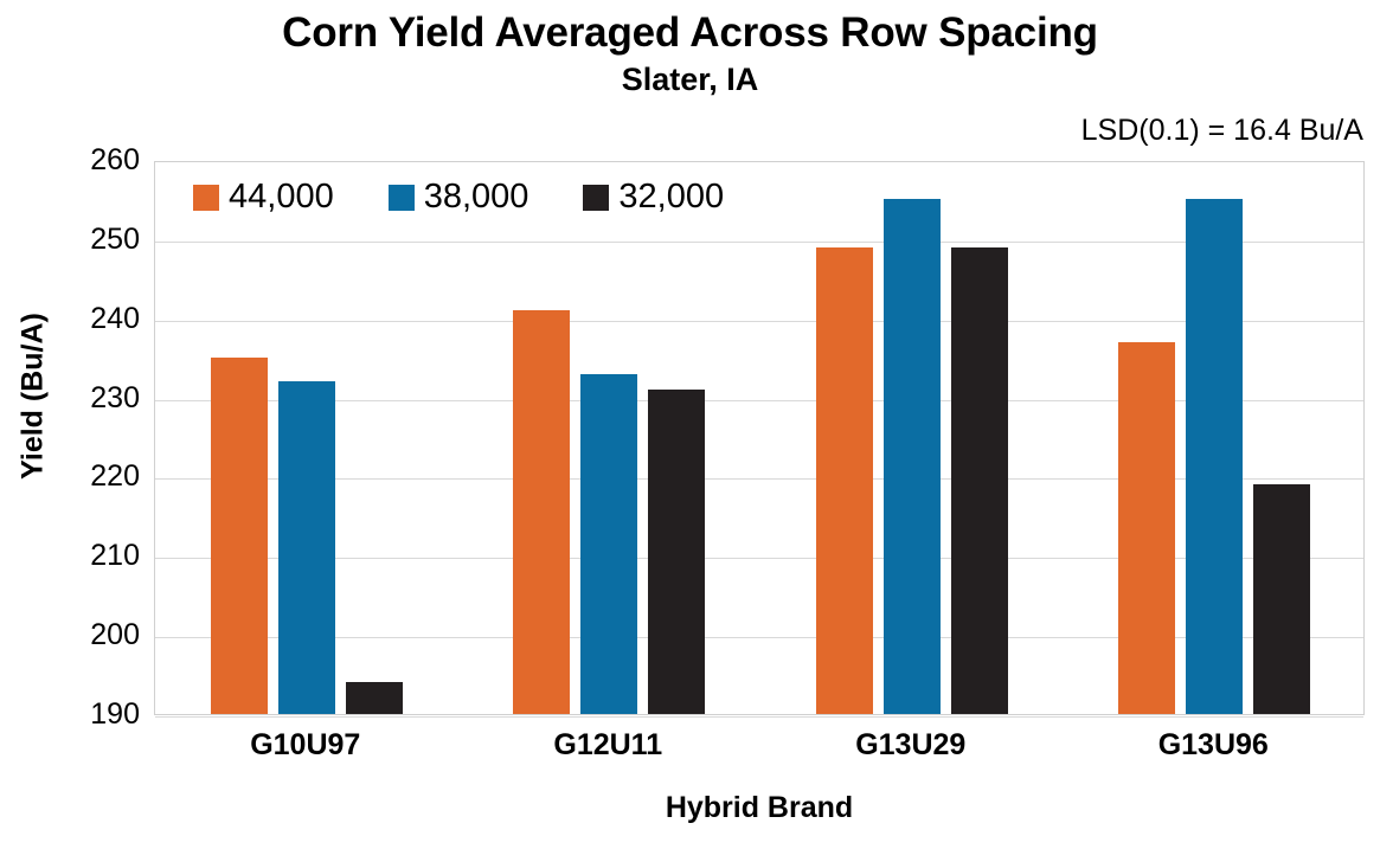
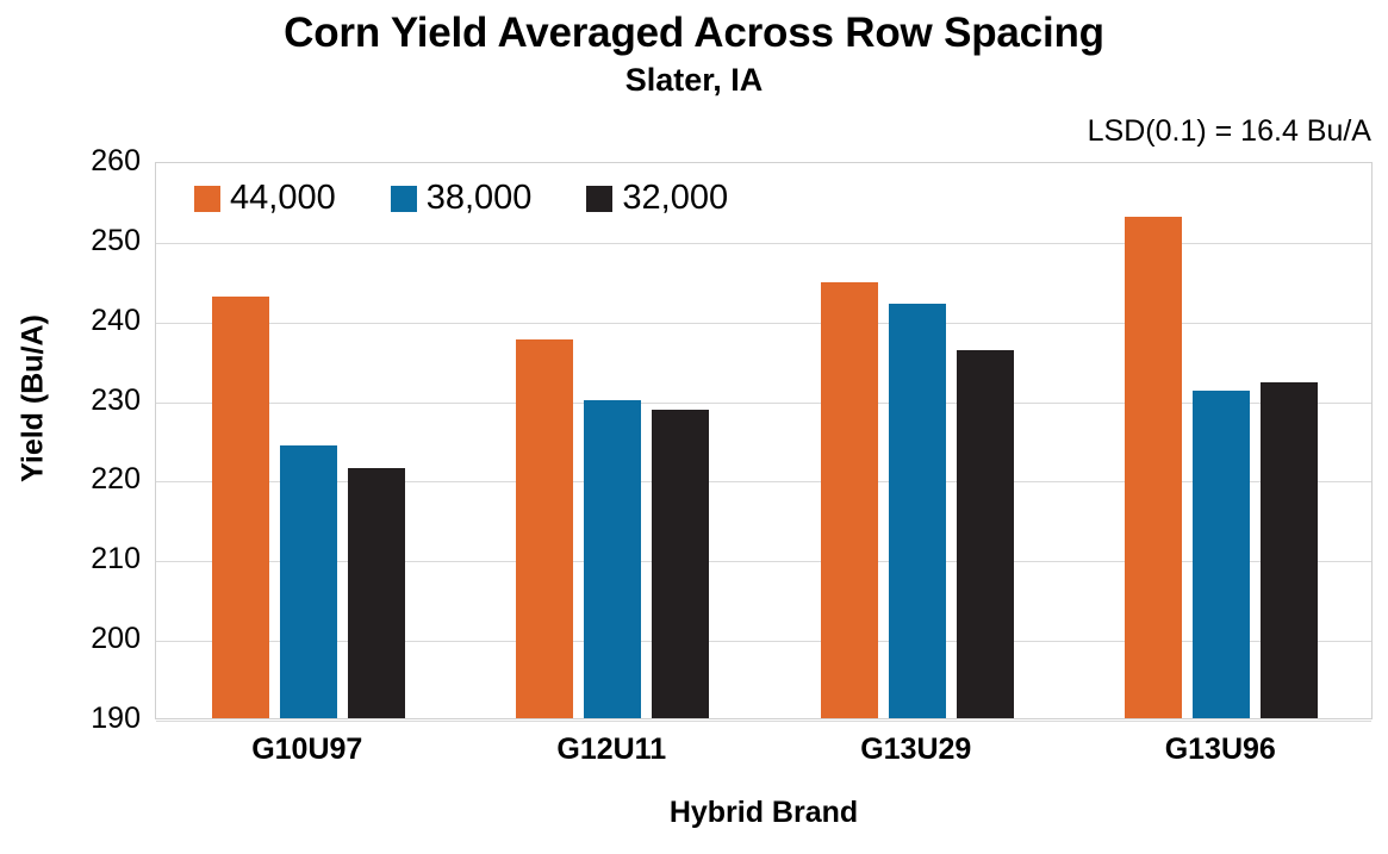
44,000/G10U97: 235 -> 243
38,000/G10U97: 232 -> 224
32,000/G10U97: 194 -> 221
44,000/G12U11: 241 -> 238
38,000/G12U11: 233 -> 230
32,000/G12U11: 231 -> 229
44,000/G13U29: 249 -> 245
38,000/G13U29: 255 -> 242
32,000/G13U29: 249 -> 236
44,000/G13U96: 237 -> 253
38,000/G13U96: 255 -> 231
32,000/G13U96: 219 -> 232
